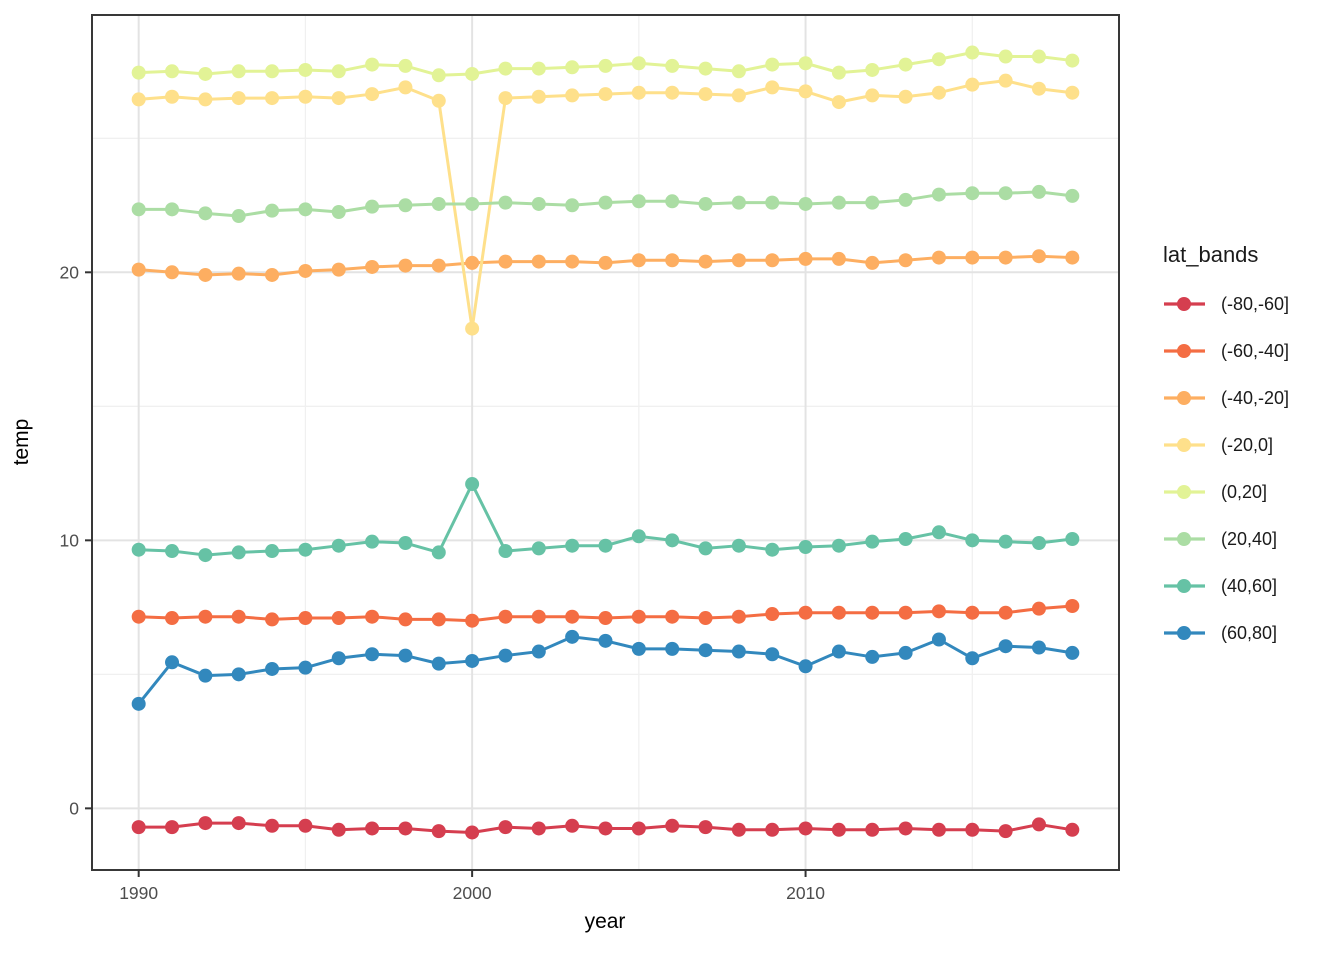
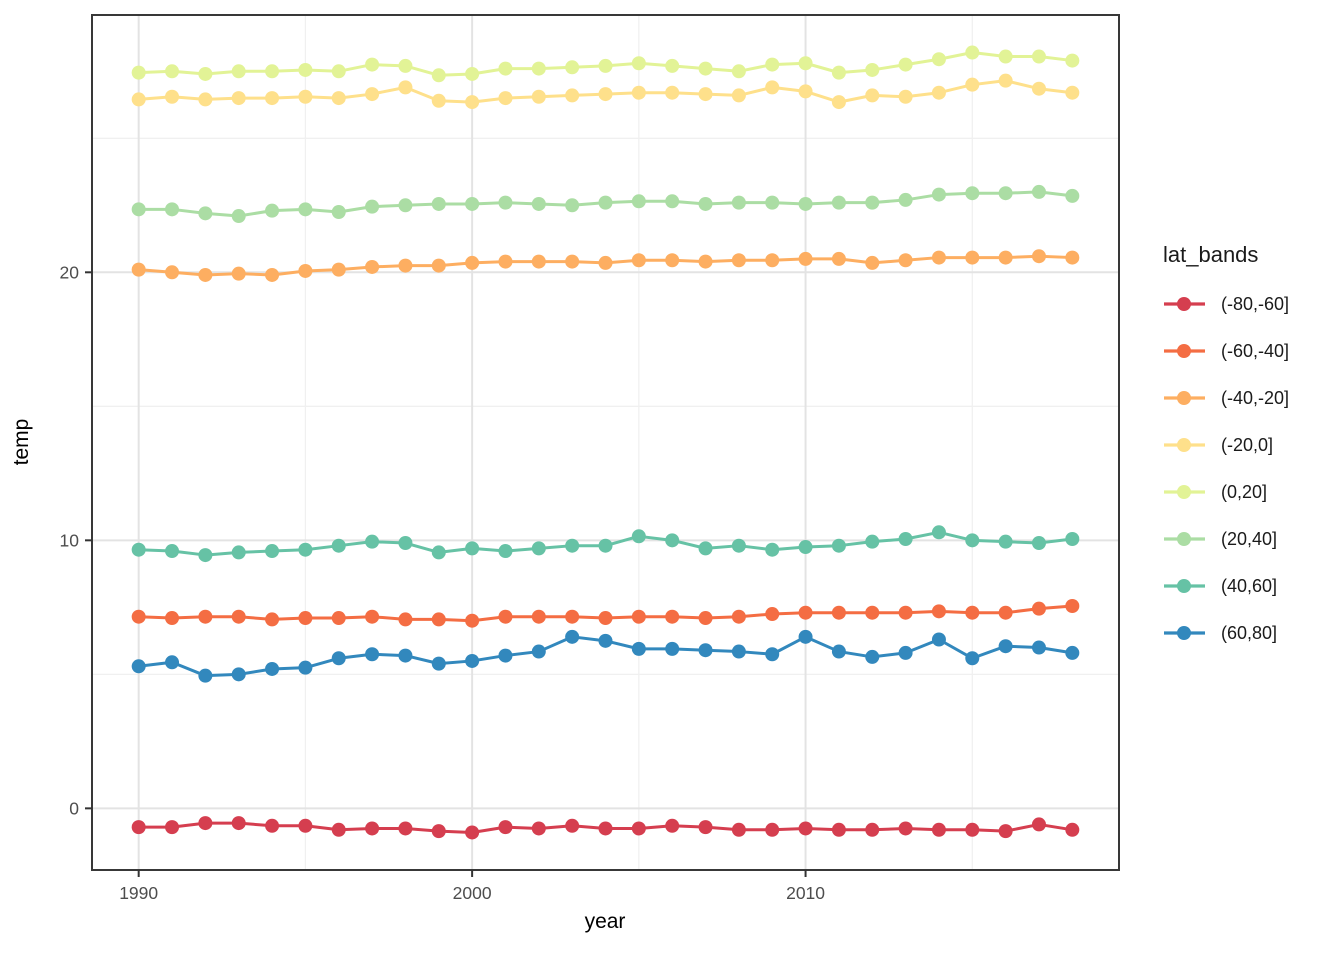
(60,80]/1990: 3.9 -> 5.3
(-20,0]/2000: 17.9 -> 26.4
(40,60]/2000: 12.1 -> 9.7
(60,80]/2010: 5.3 -> 6.4
